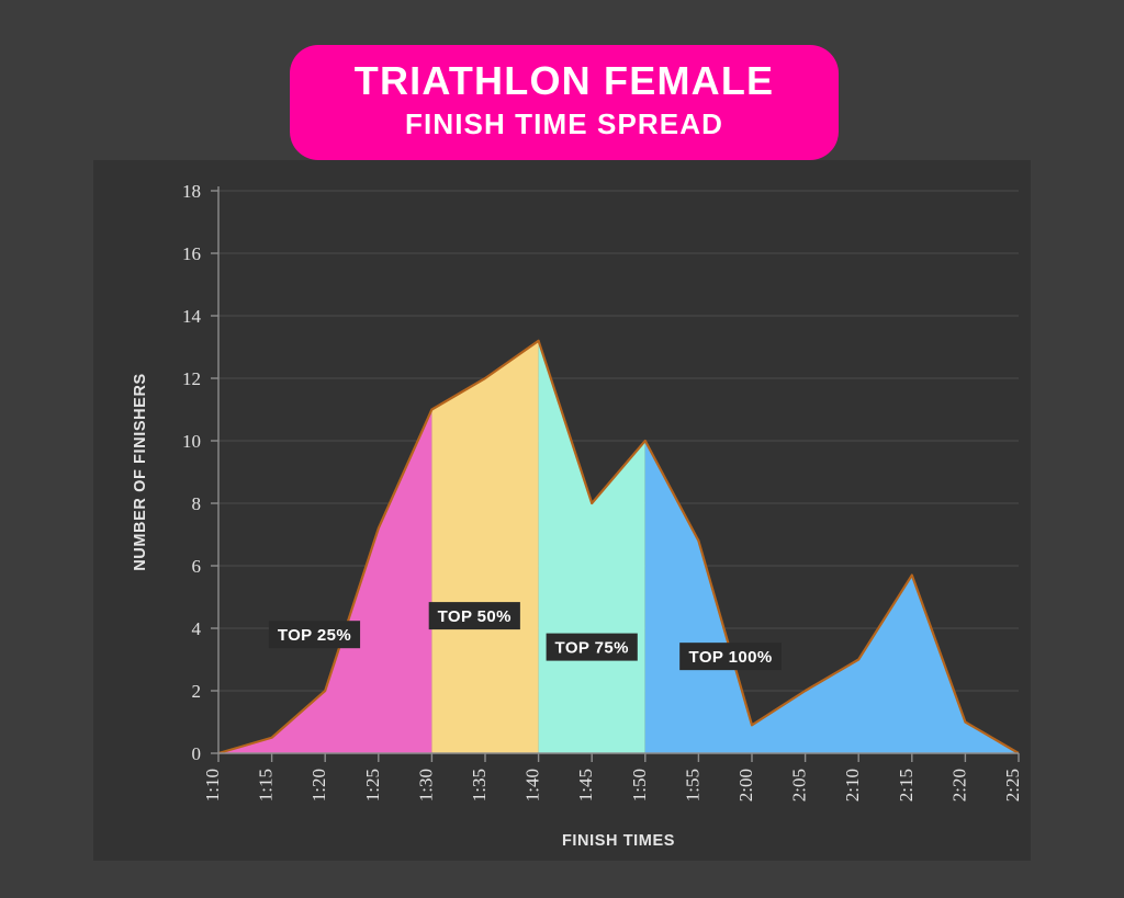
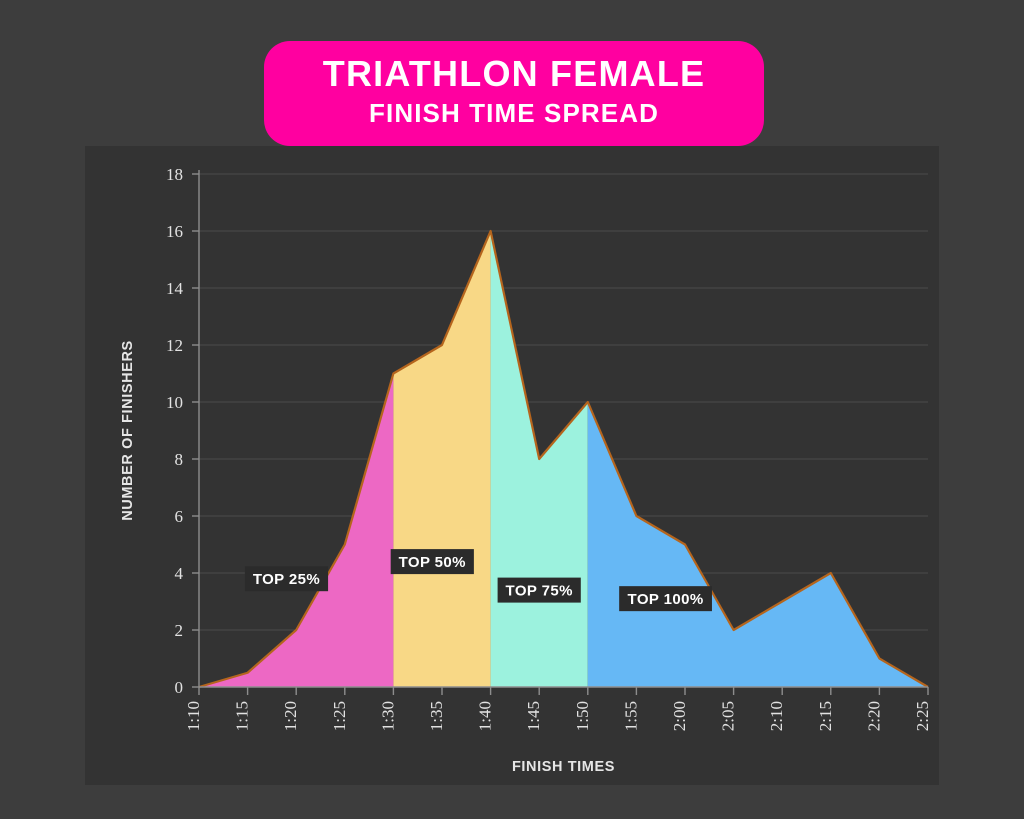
1:25: 7.2 -> 5.0
1:40: 13.2 -> 16.0
1:55: 6.8 -> 6.0
2:00: 0.9 -> 5.0
2:15: 5.7 -> 4.0
